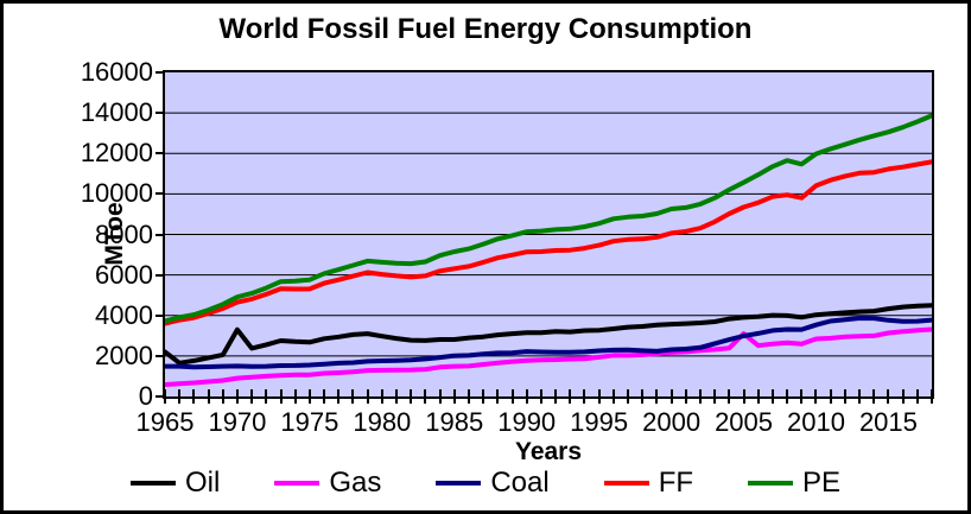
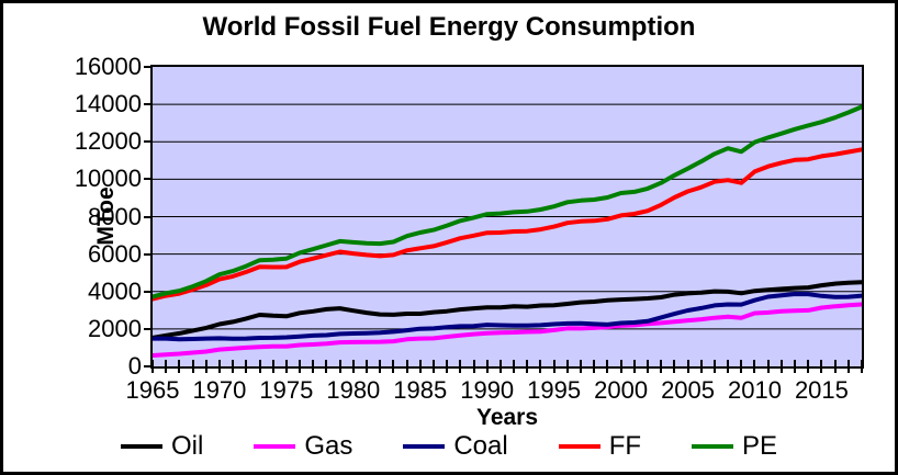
Oil/1965: 2200 -> 1500
Oil/1970: 3300 -> 2300
Gas/2005: 3100 -> 2500
